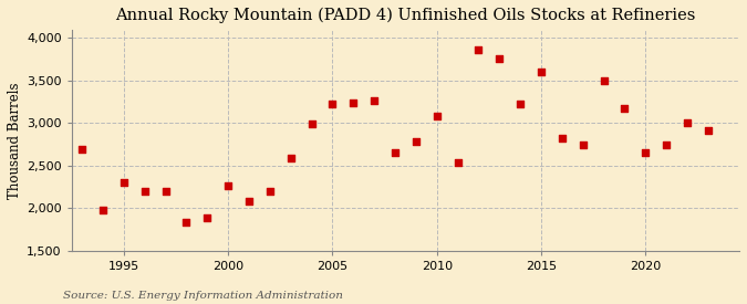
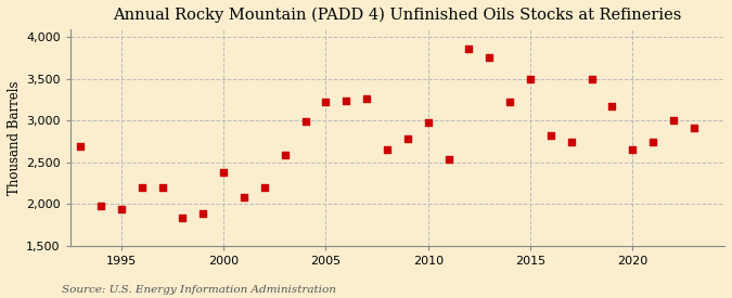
1995: 2,300 -> 1,940
2000: 2,260 -> 2,380
2010: 3,080 -> 2,980
2015: 3,600 -> 3,500
